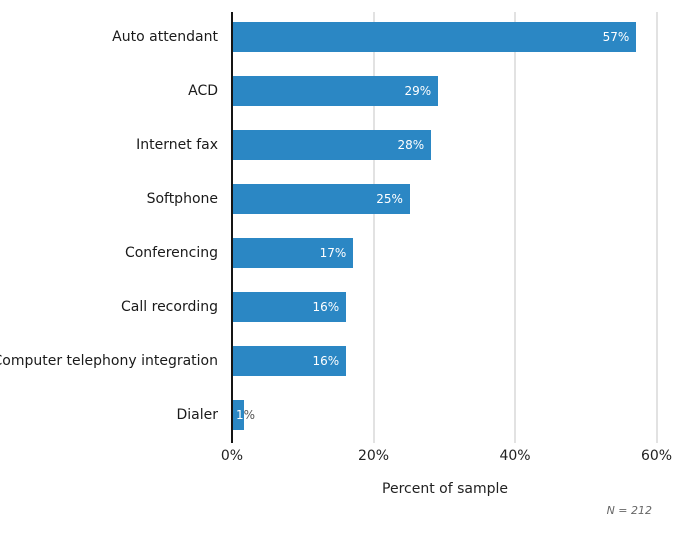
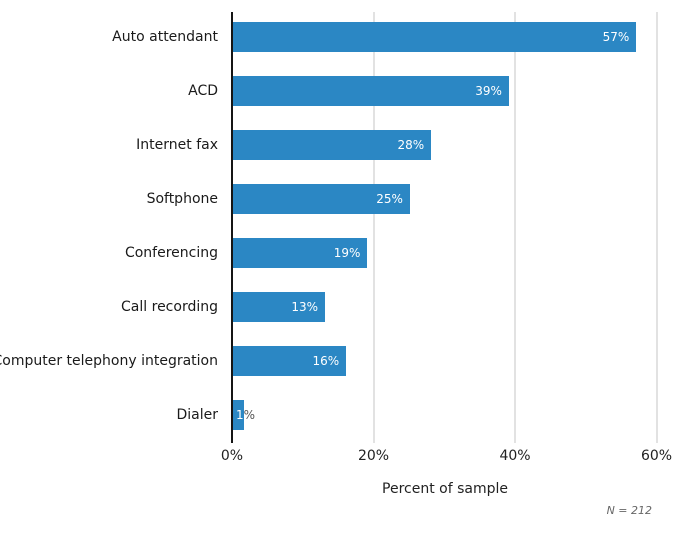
ACD: 29% -> 39%
Conferencing: 17% -> 19%
Call recording: 16% -> 13%
